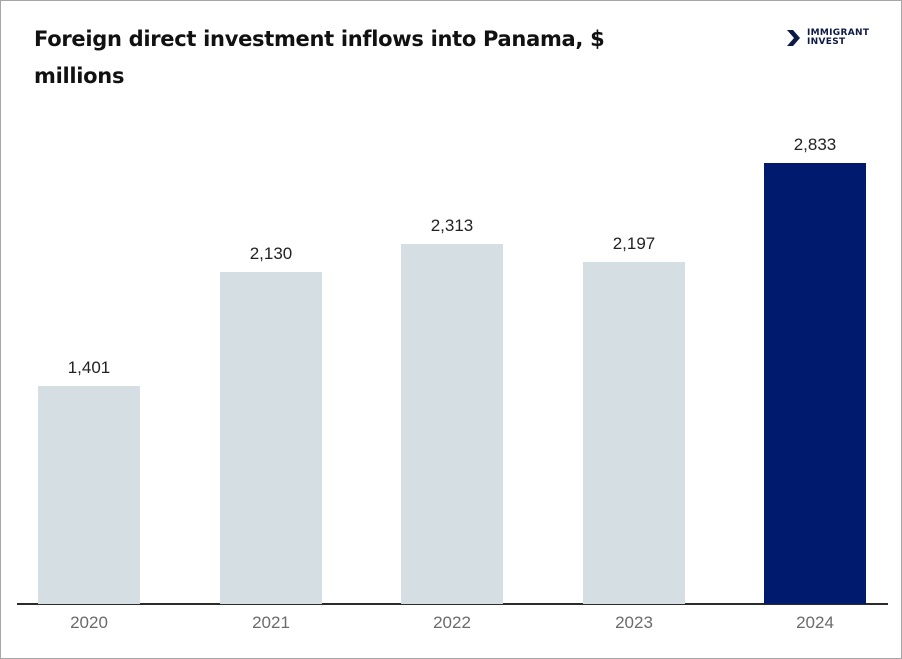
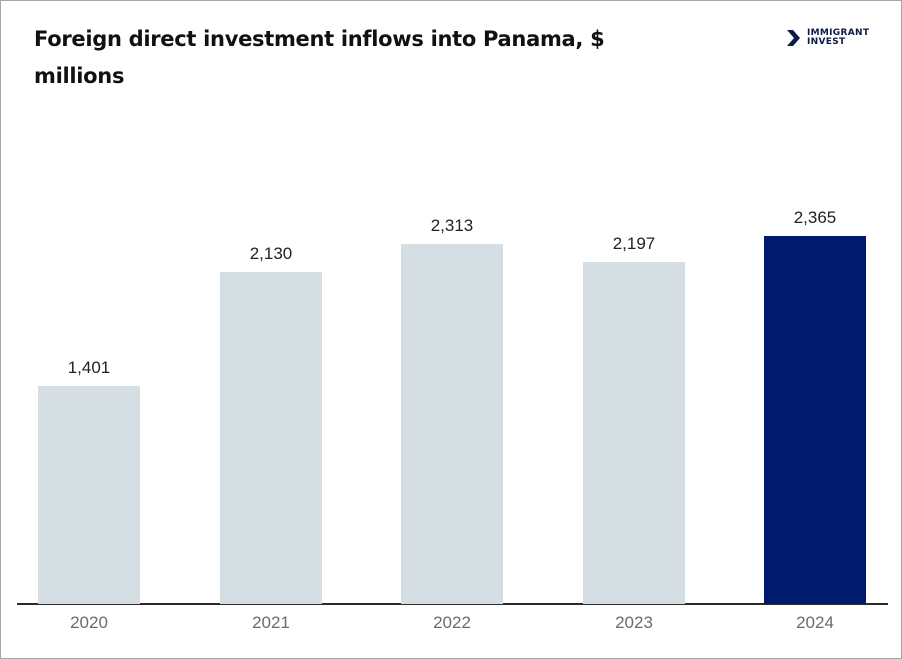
2024: 2,833 -> 2,365
